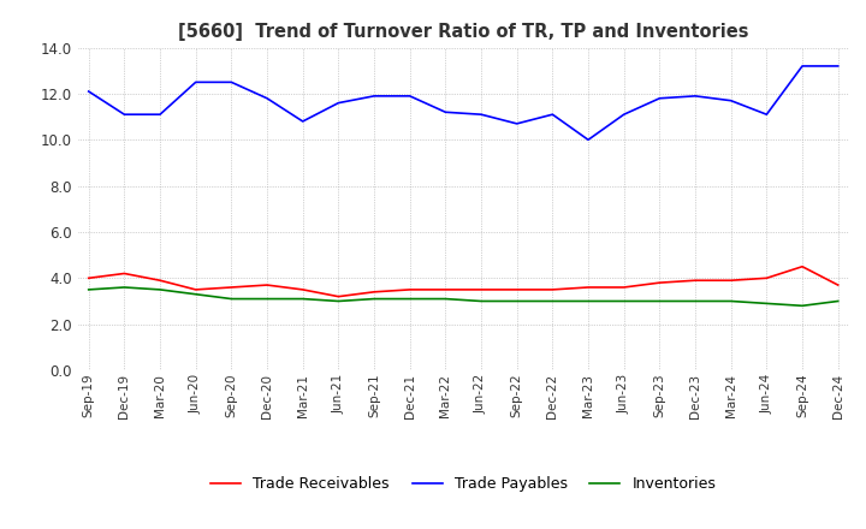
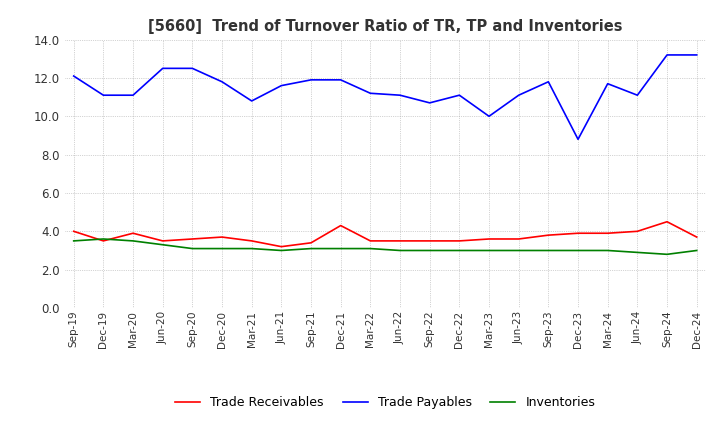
Trade Receivables/Dec-19: 4.2 -> 3.5
Trade Receivables/Dec-21: 3.5 -> 4.3
Trade Payables/Dec-23: 11.9 -> 8.8
